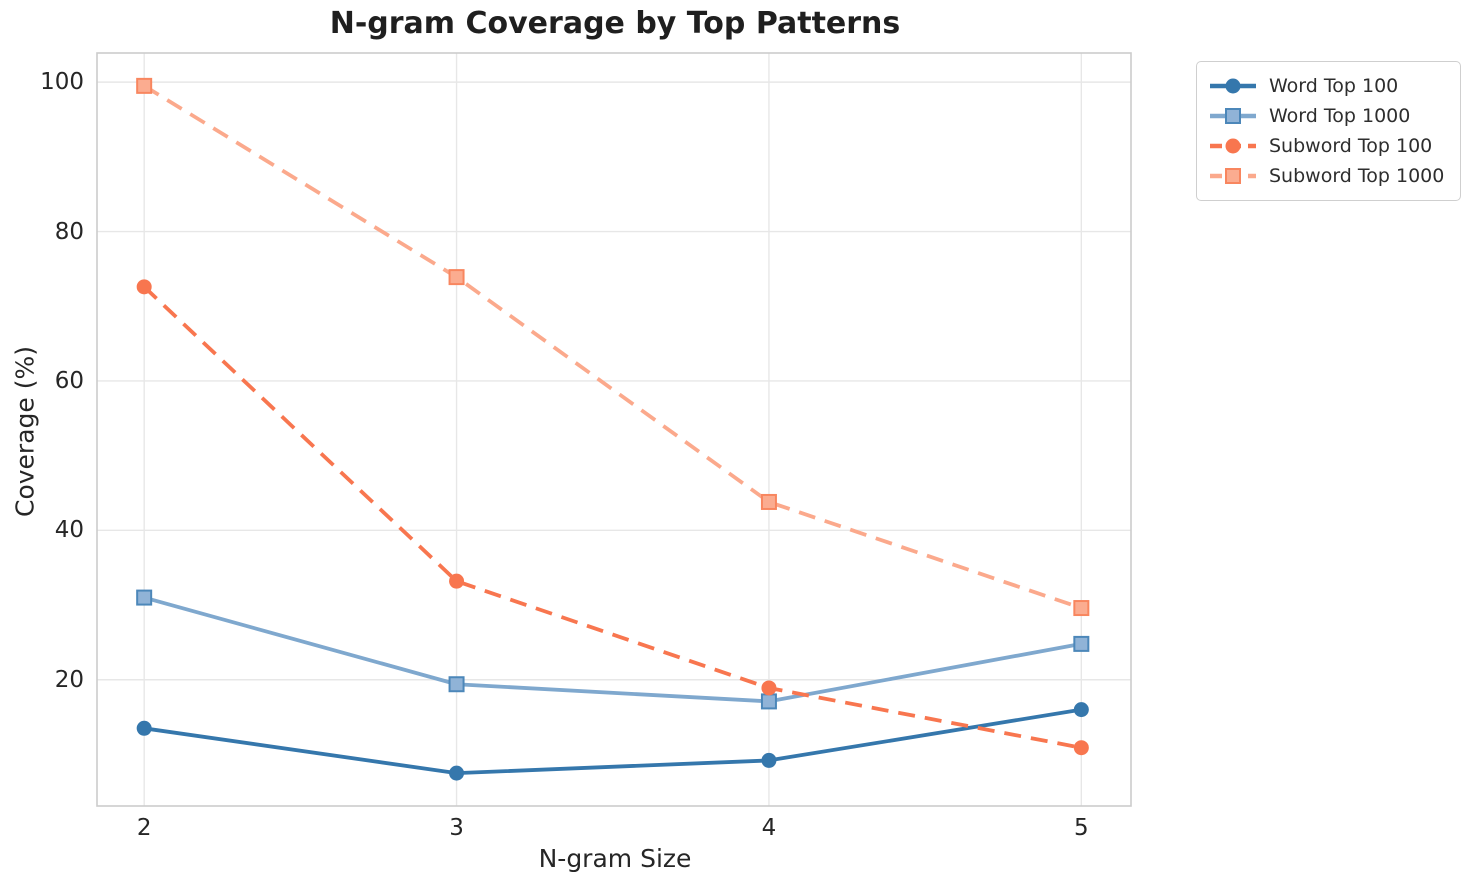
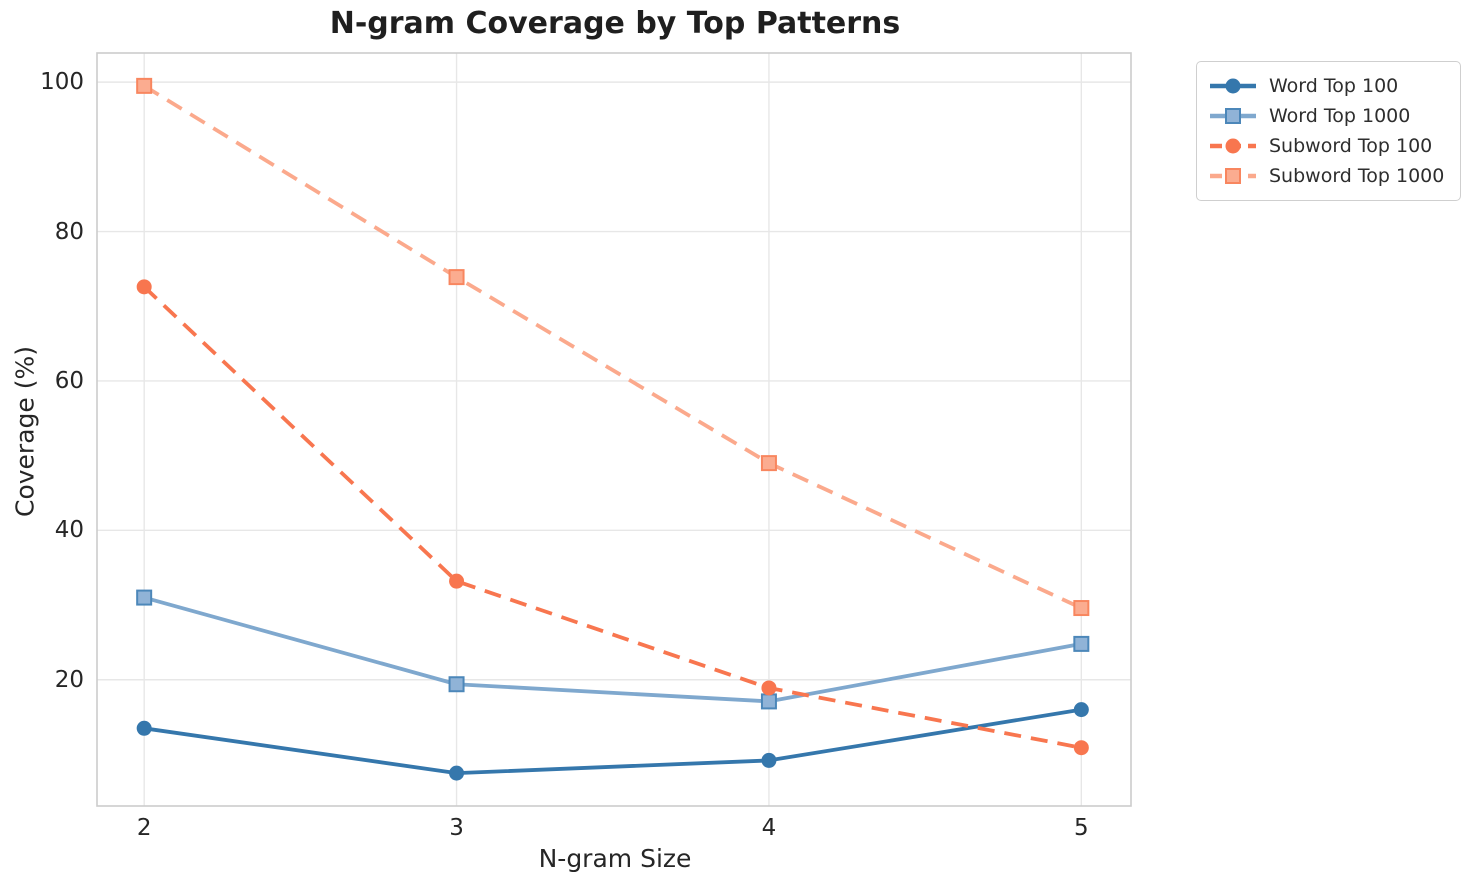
Subword Top 1000/4: 44 -> 49
